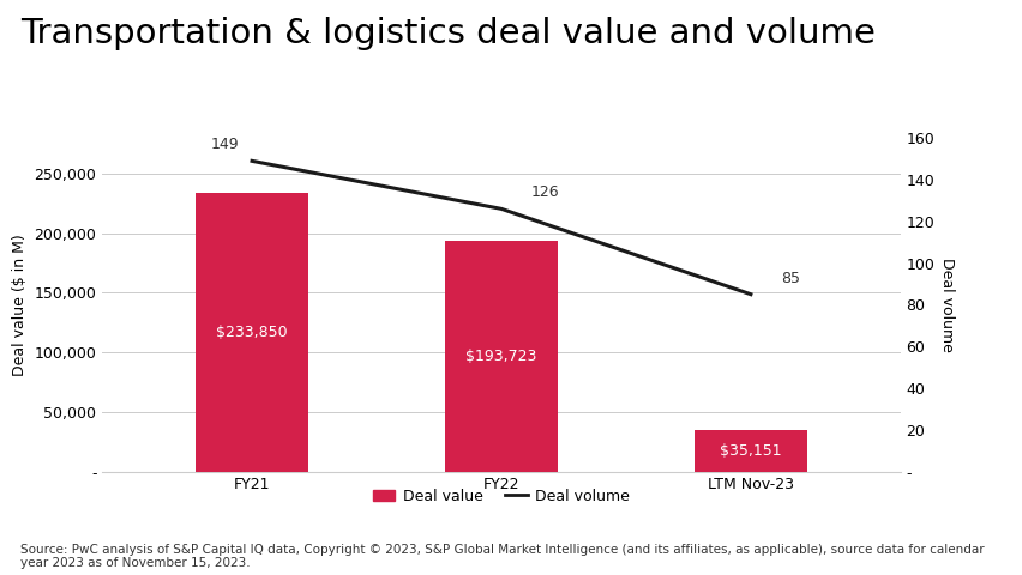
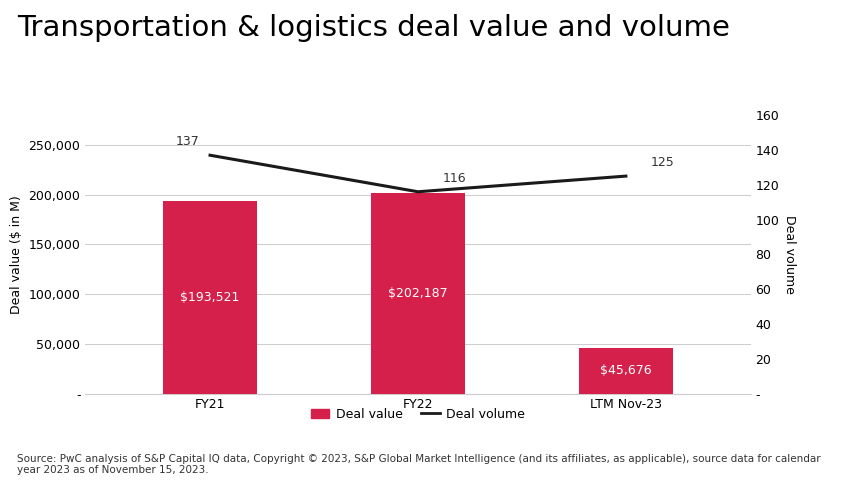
Deal value/FY21: $233,850 -> $193,521
Deal volume/FY21: 149 -> 137
Deal value/FY22: $193,723 -> $202,187
Deal volume/FY22: 126 -> 116
Deal value/LTM Nov-23: $35,151 -> $45,676
Deal volume/LTM Nov-23: 85 -> 125
